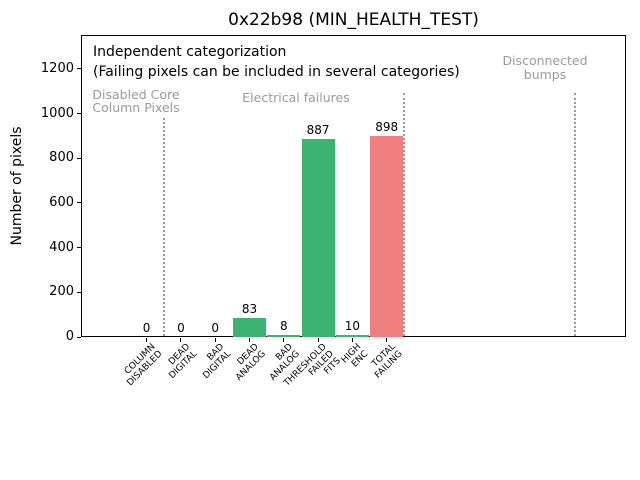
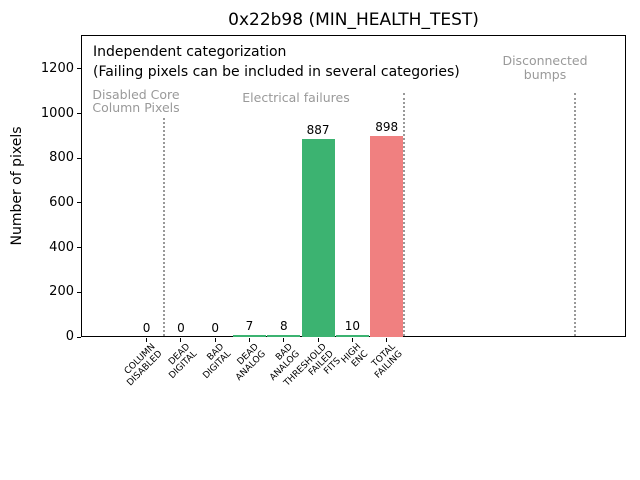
DEAD ANALOG: 83 -> 7
